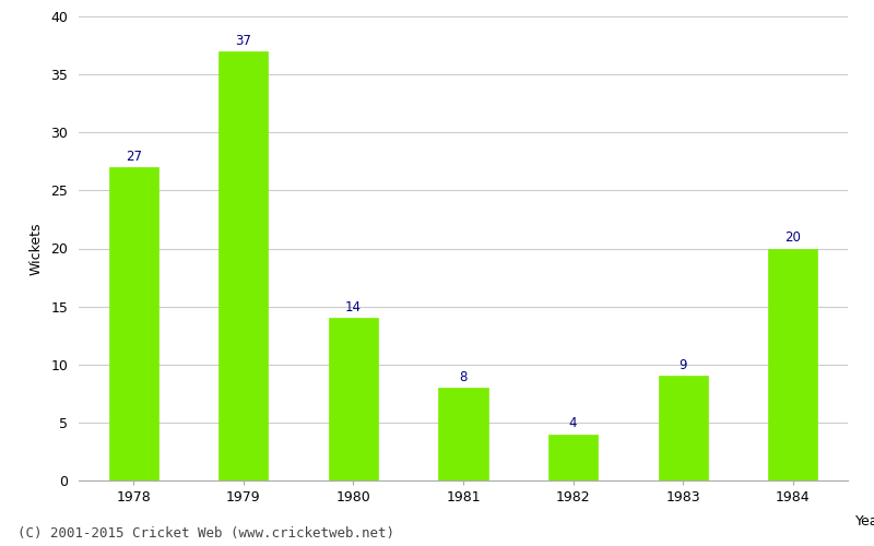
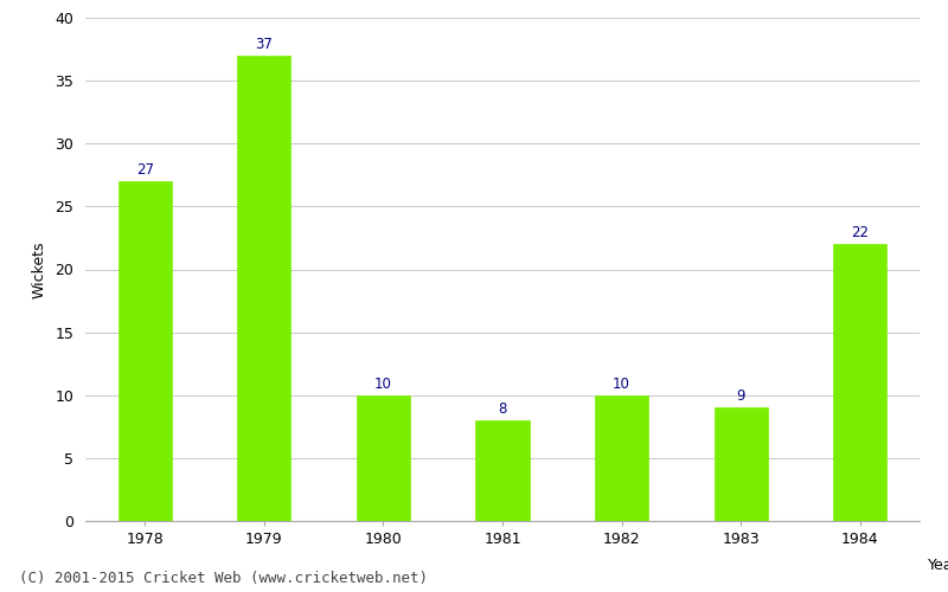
1980: 14 -> 10
1982: 4 -> 10
1984: 20 -> 22
